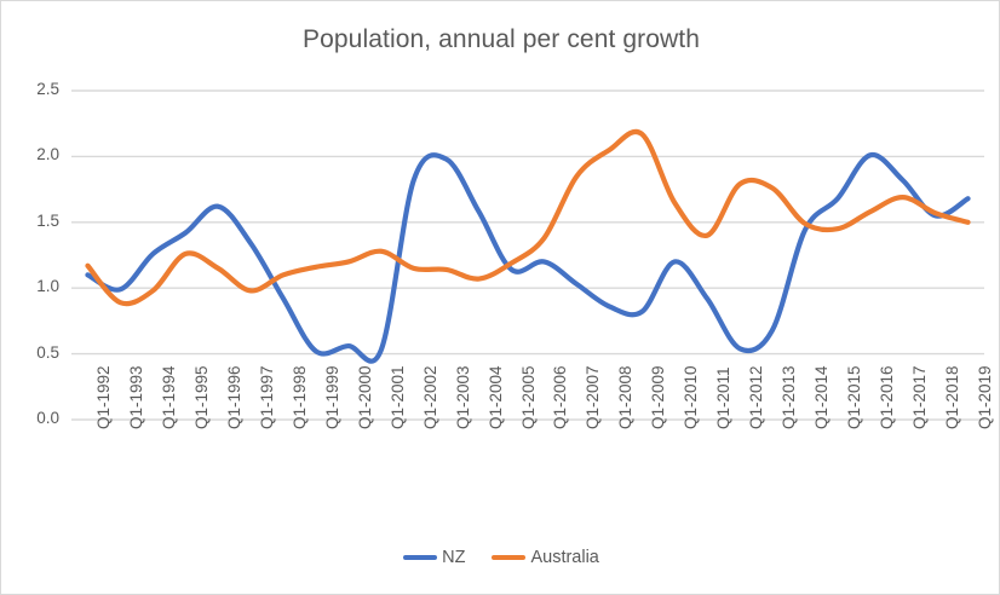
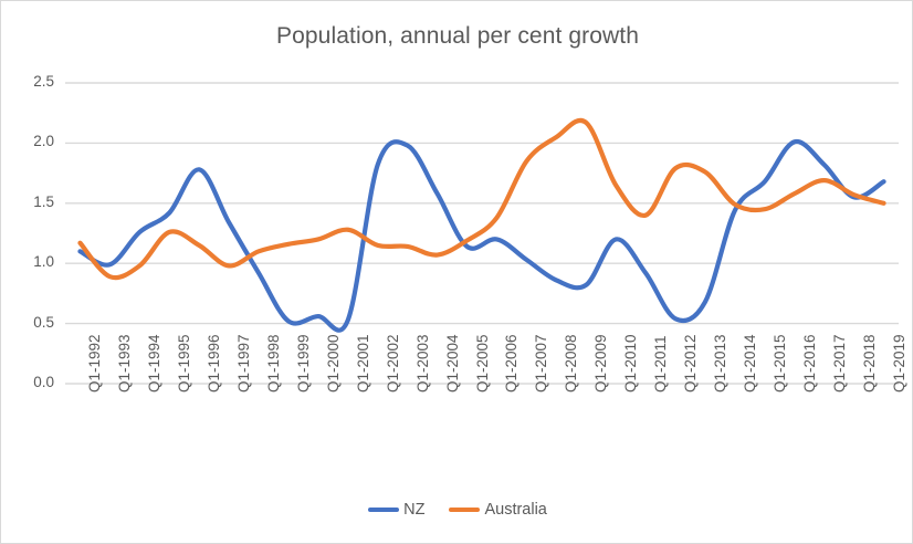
NZ/Q1-1996: 1.62 -> 1.78
